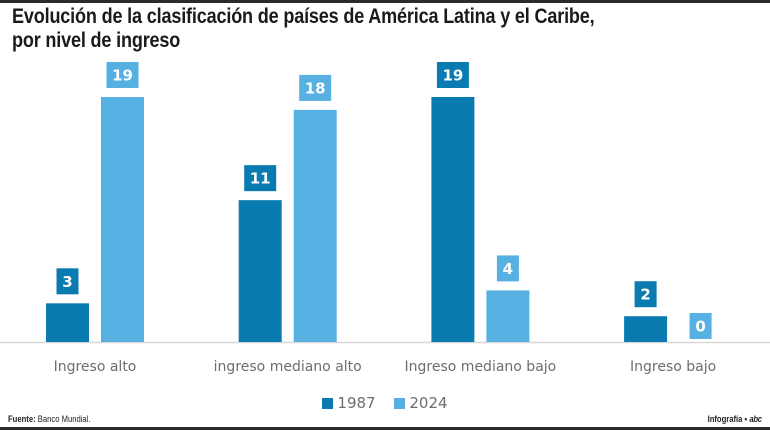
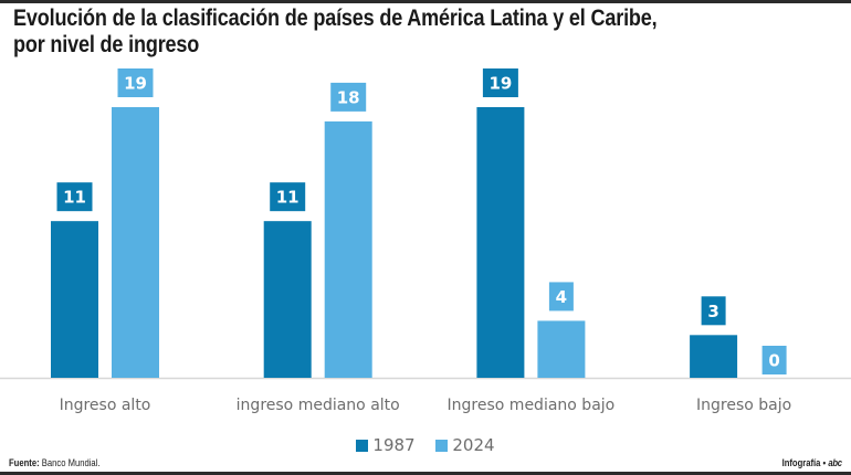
1987/Ingreso alto: 3 -> 11
1987/Ingreso bajo: 2 -> 3
